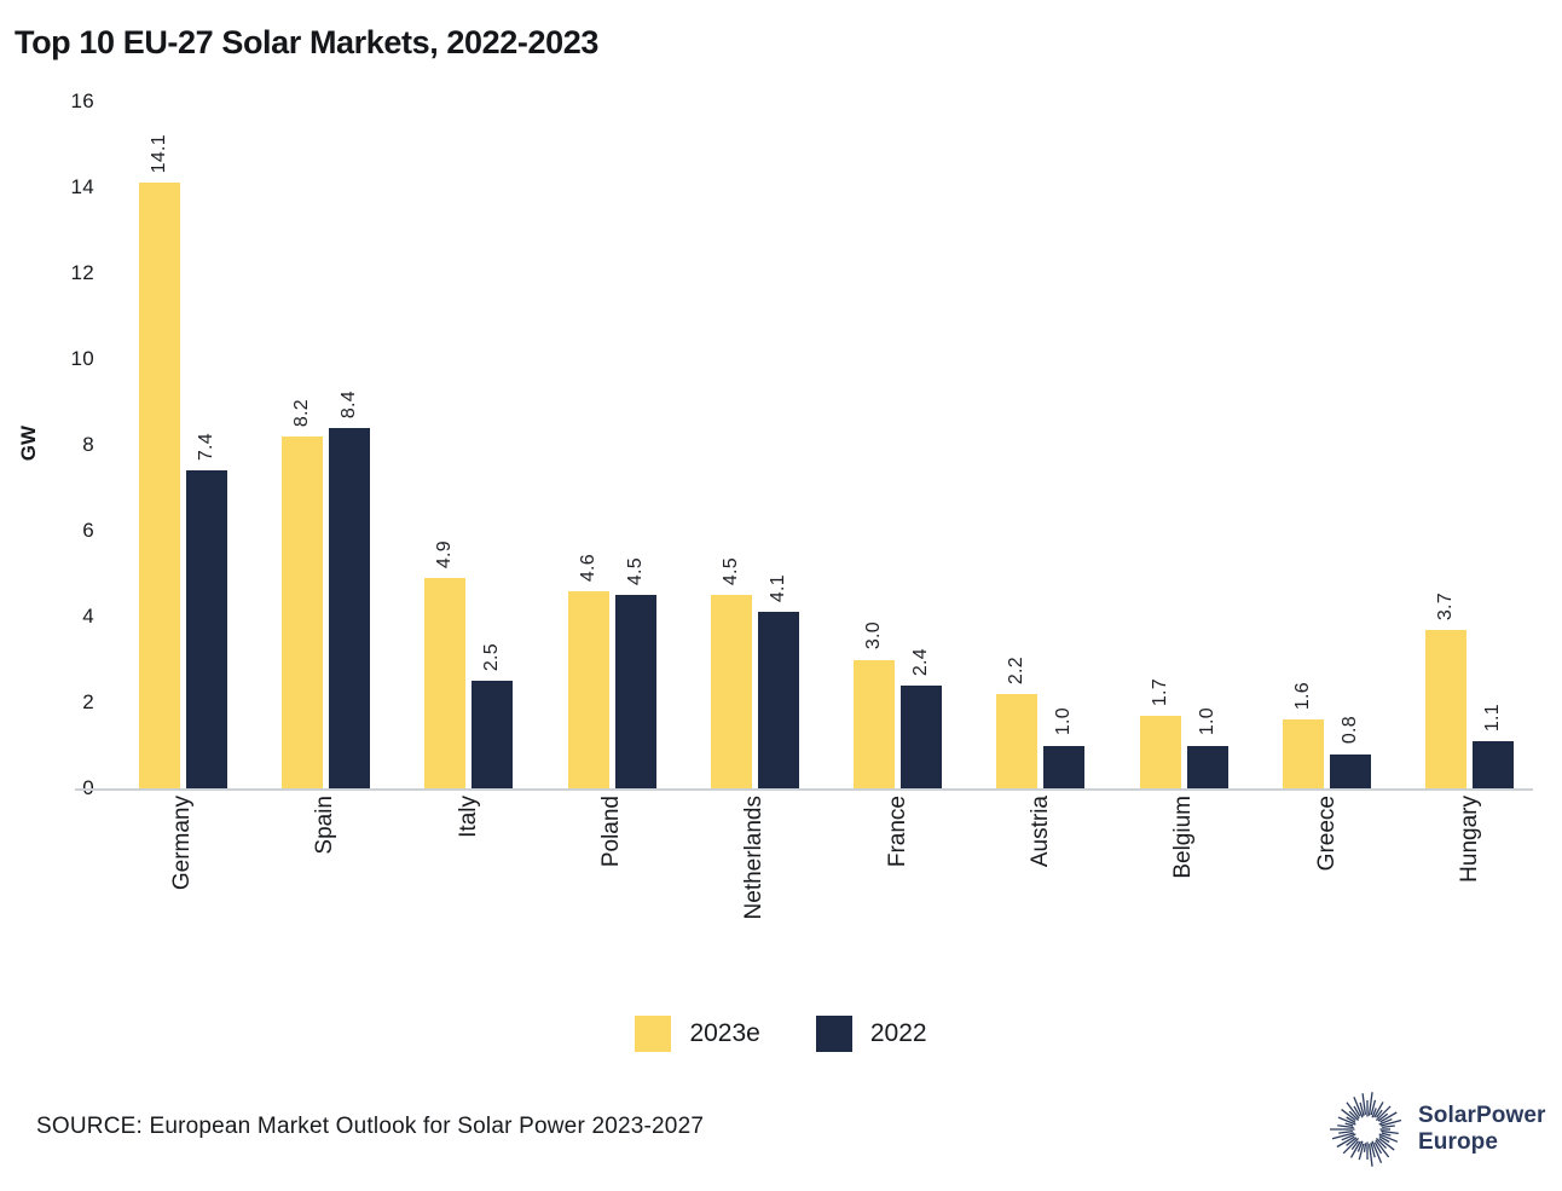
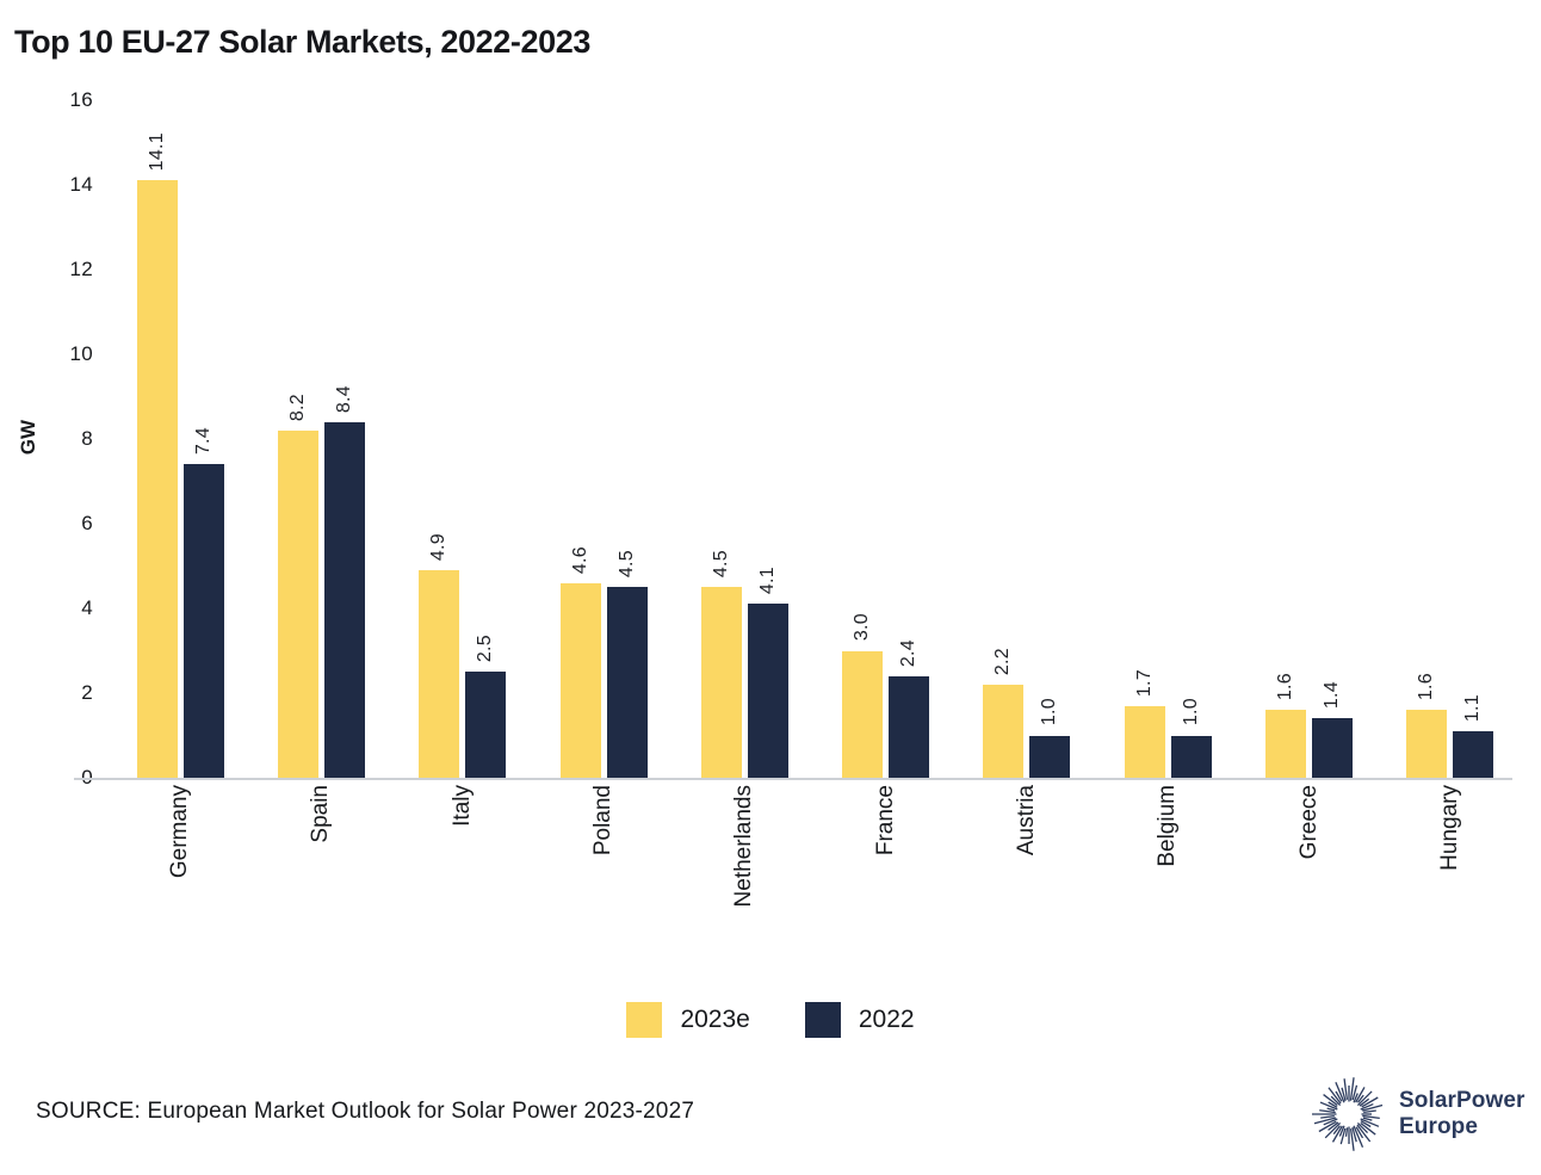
2022/Greece: 0.8 -> 1.4
2023e/Hungary: 3.7 -> 1.6
